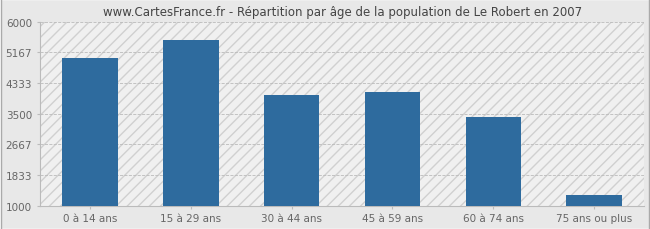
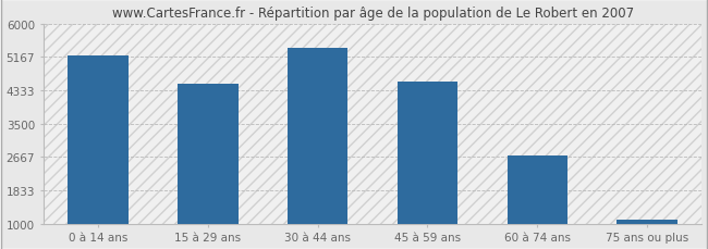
0 à 14 ans: 5000 -> 5200
15 à 29 ans: 5500 -> 4500
30 à 44 ans: 4000 -> 5400
45 à 59 ans: 4100 -> 4550
60 à 74 ans: 3400 -> 2700
75 ans ou plus: 1300 -> 1100
